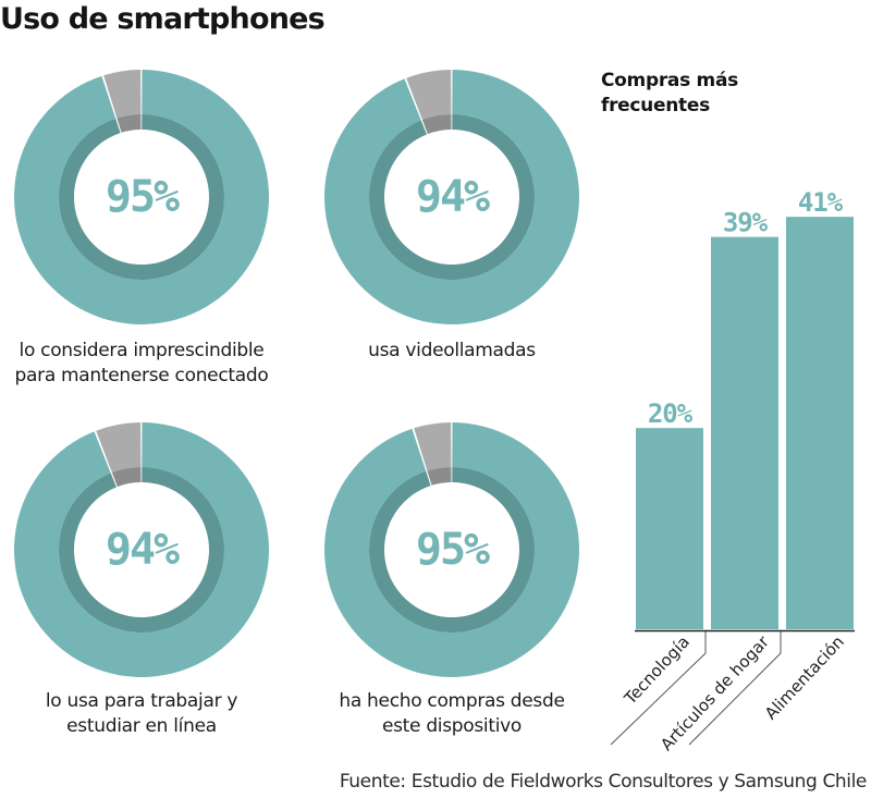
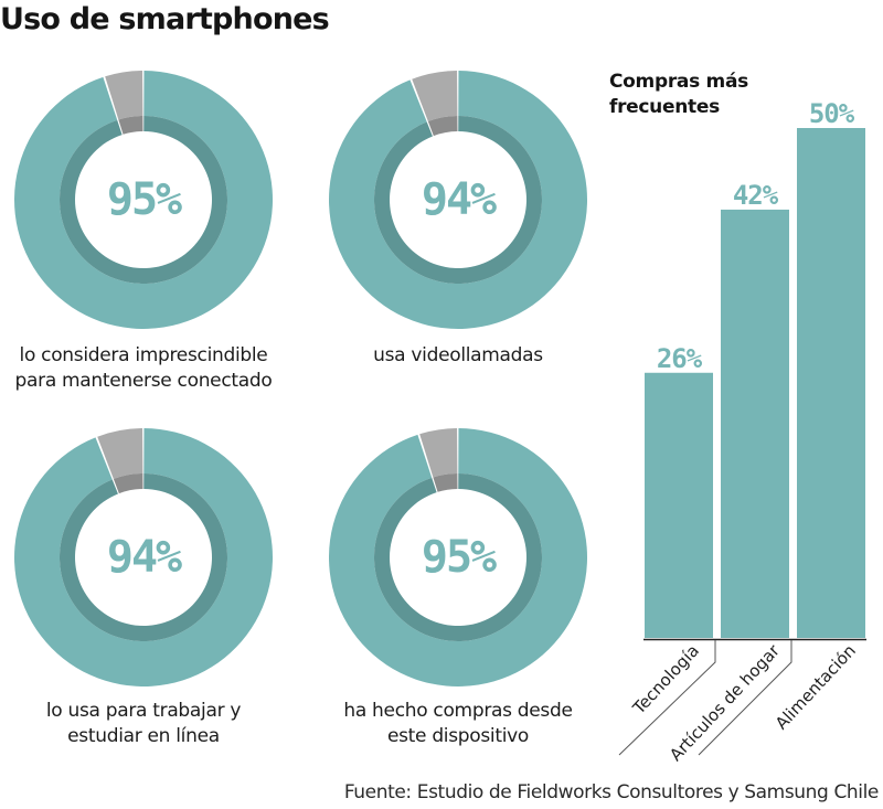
Compras más frecuentes/Tecnología: 20% -> 26%
Compras más frecuentes/Artículos de hogar: 39% -> 42%
Compras más frecuentes/Alimentación: 41% -> 50%
